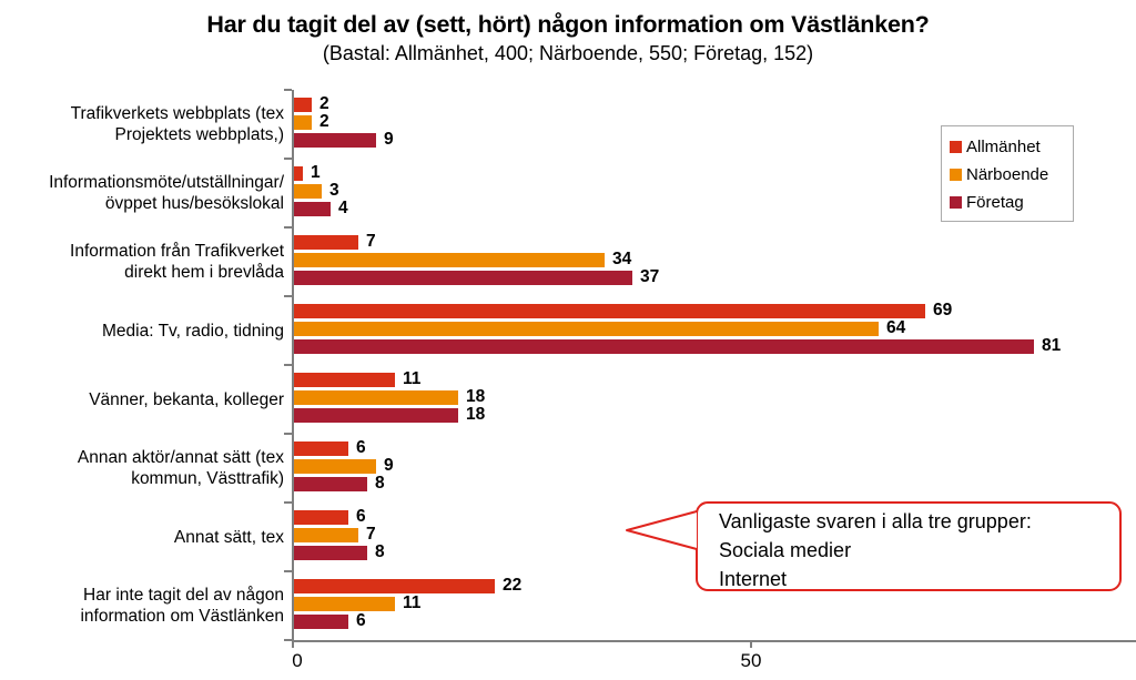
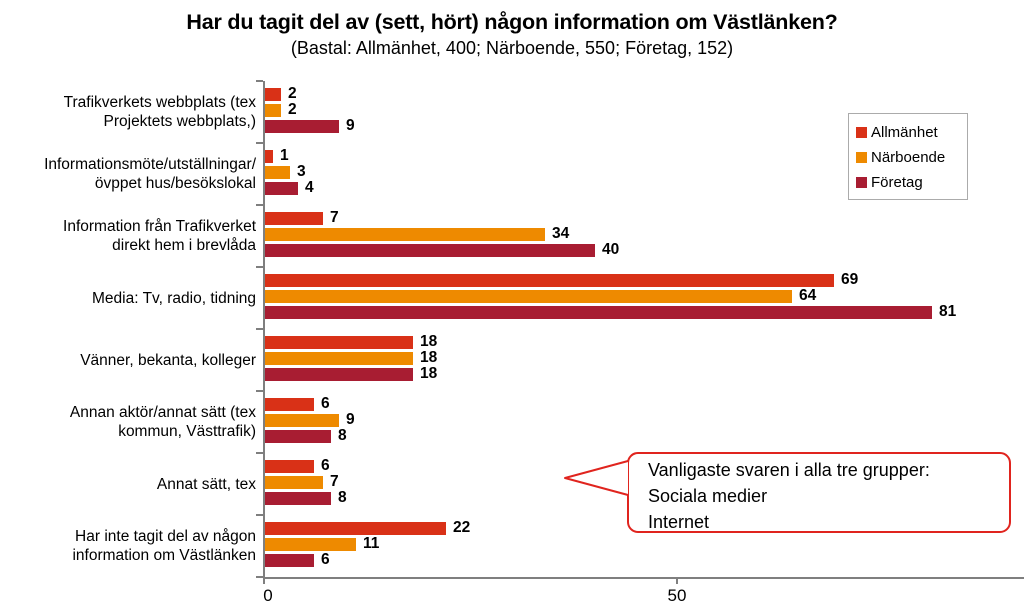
Företag/Information från Trafikverket direkt hem i brevlåda: 37 -> 40
Allmänhet/Vänner, bekanta, kolleger: 11 -> 18
